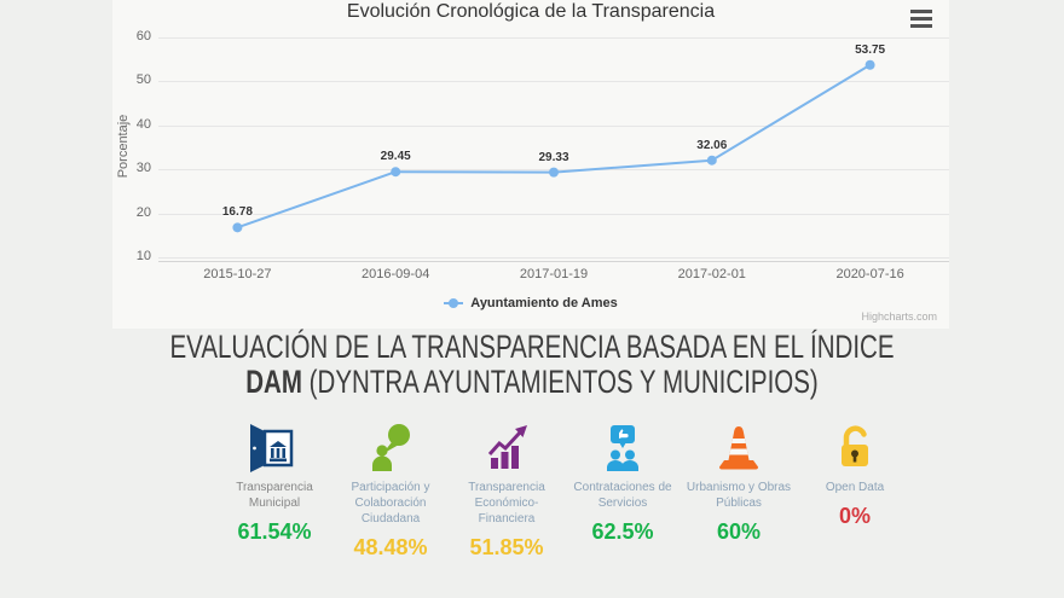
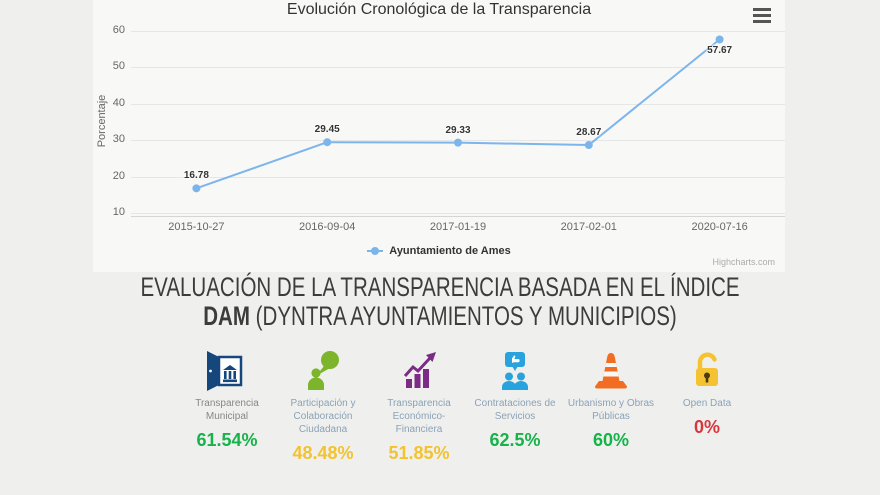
2017-02-01: 32.06 -> 28.67
2020-07-16: 53.75 -> 57.67
